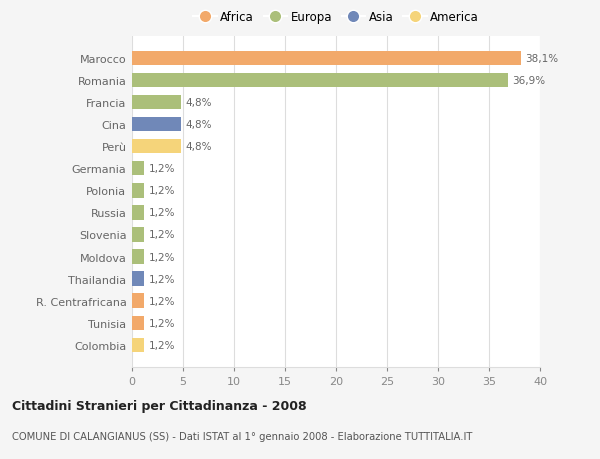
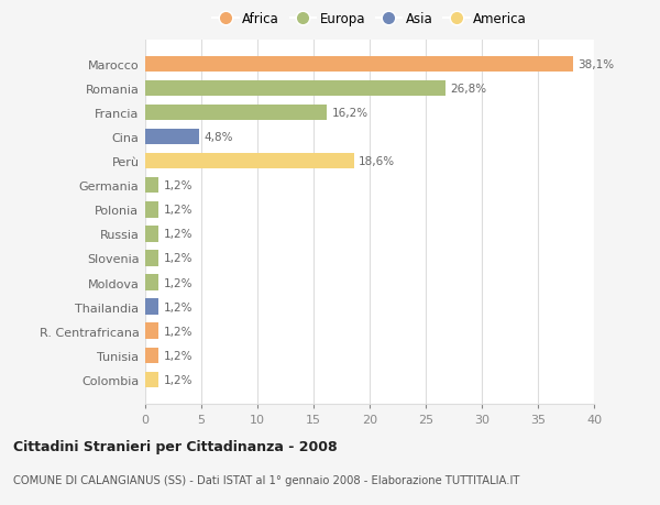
Romania: 36,9% -> 26,8%
Francia: 4,8% -> 16,2%
Perù: 4,8% -> 18,6%
